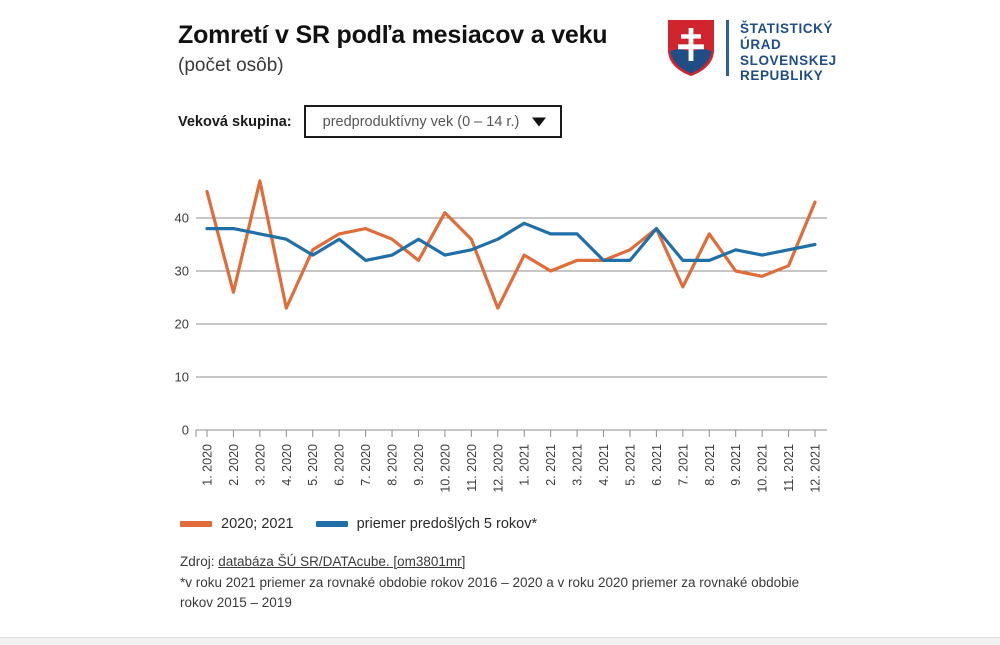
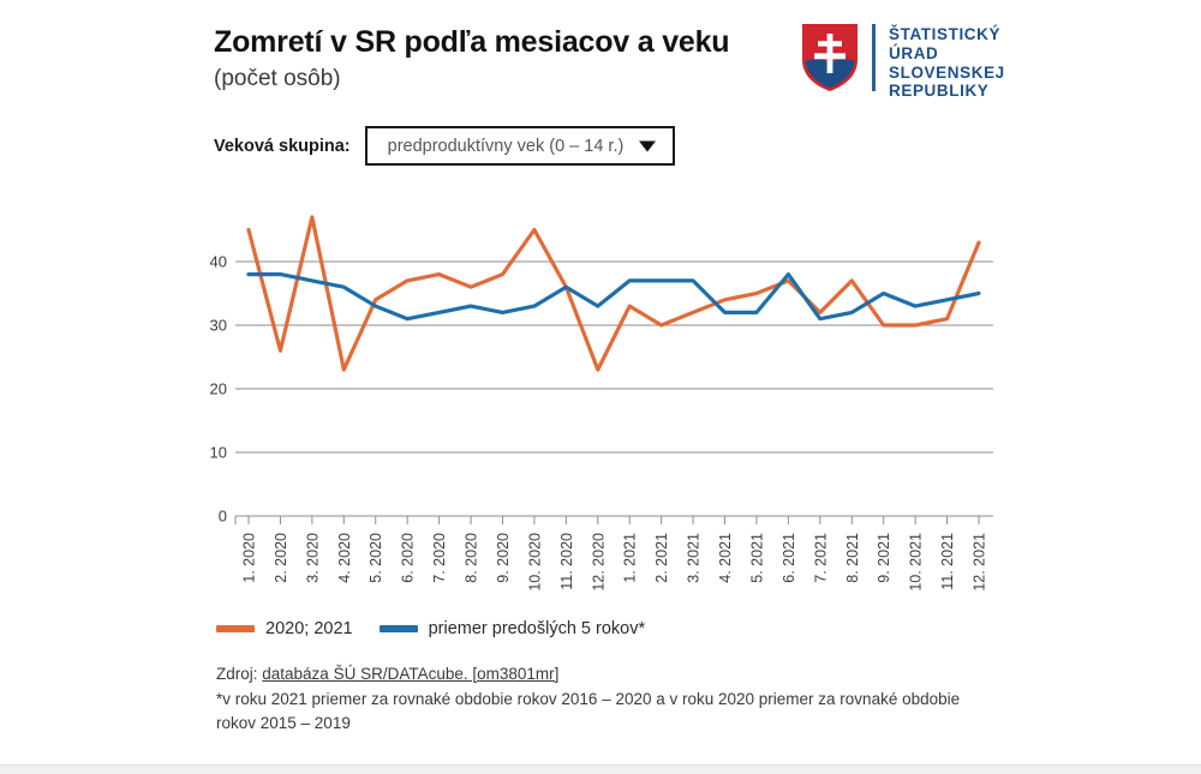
priemer predošlých 5 rokov*/6. 2020: 36 -> 31
2020; 2021/9. 2020: 32 -> 38
priemer predošlých 5 rokov*/9. 2020: 36 -> 32
2020; 2021/10. 2020: 41 -> 45
priemer predošlých 5 rokov*/11. 2020: 34 -> 36
priemer predošlých 5 rokov*/12. 2020: 36 -> 33
priemer predošlých 5 rokov*/1. 2021: 39 -> 37
2020; 2021/4. 2021: 32 -> 34
2020; 2021/5. 2021: 34 -> 35
2020; 2021/6. 2021: 38 -> 37
2020; 2021/7. 2021: 27 -> 32
priemer predošlých 5 rokov*/7. 2021: 32 -> 31
priemer predošlých 5 rokov*/9. 2021: 34 -> 35
2020; 2021/10. 2021: 29 -> 30
